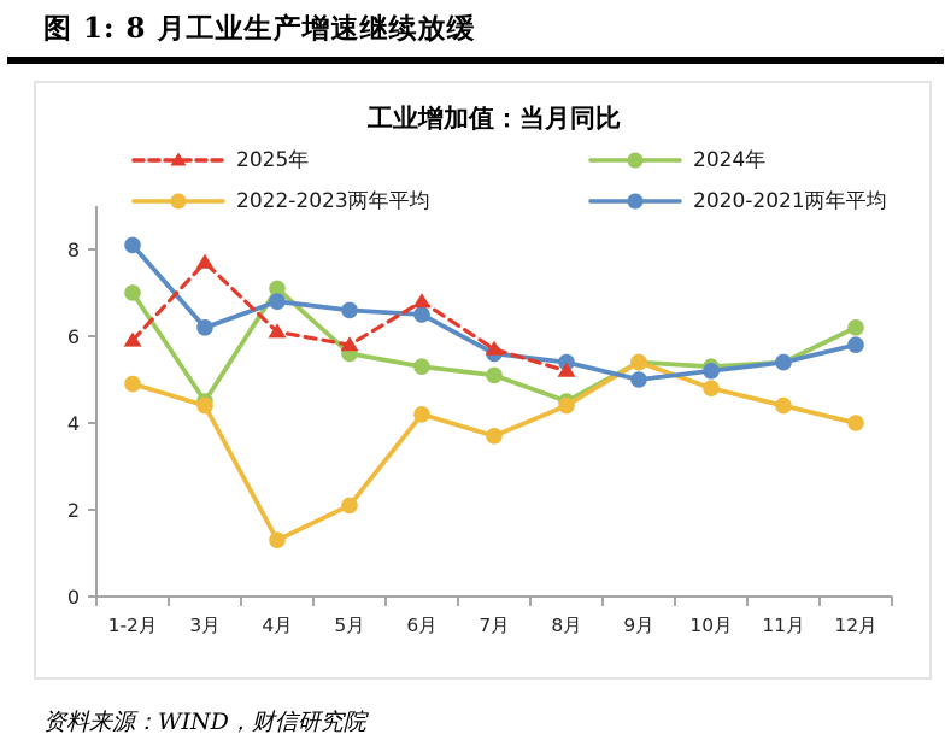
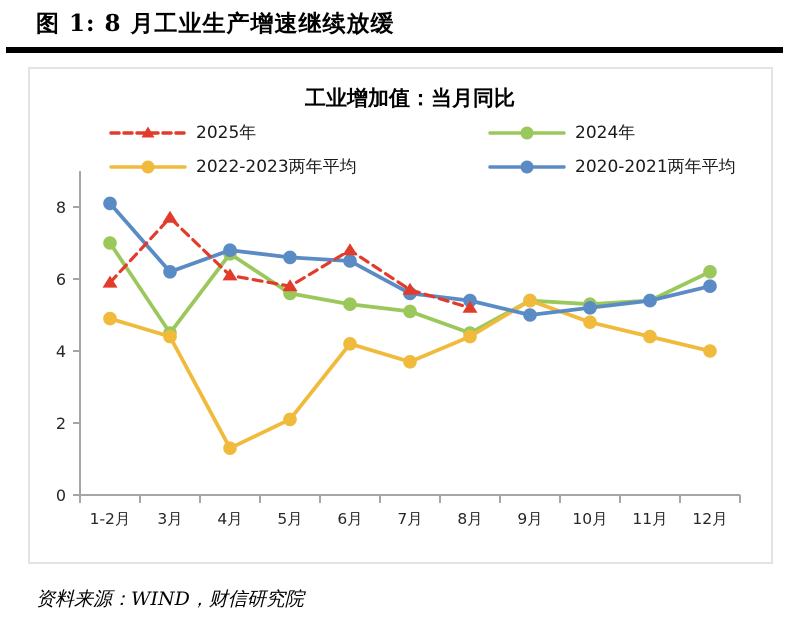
2024年/4月: 7.1 -> 6.7
